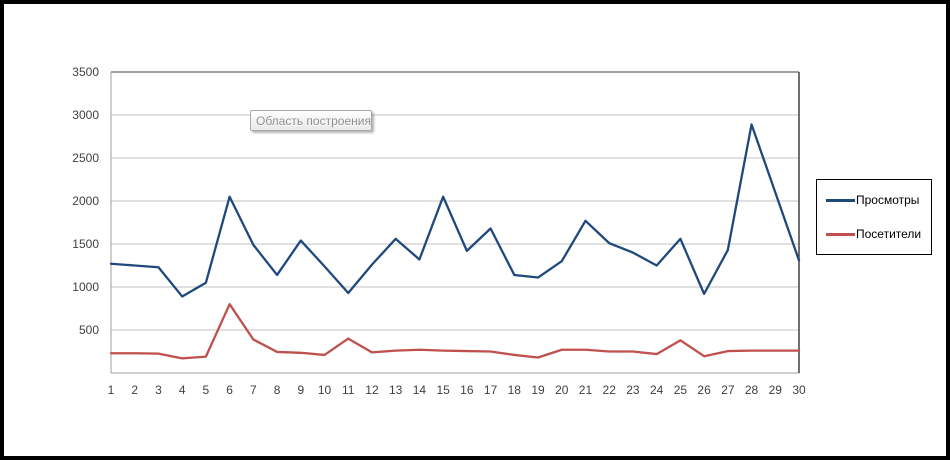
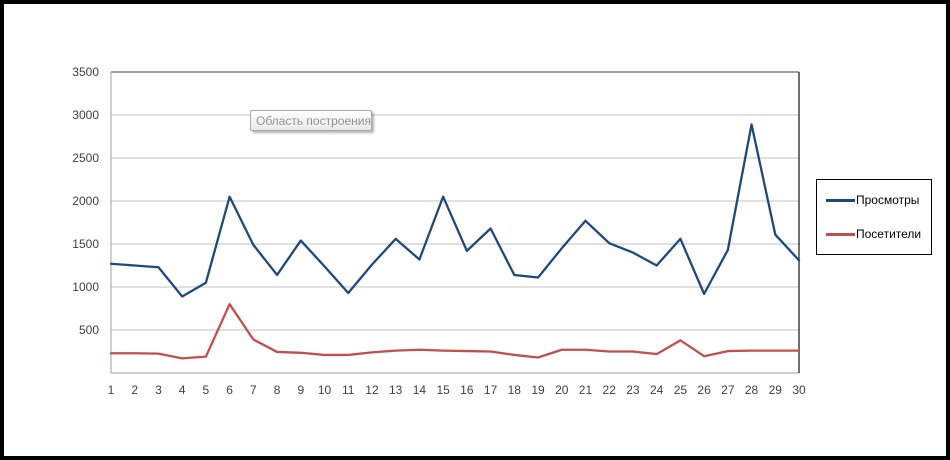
Посетители/11: 400 -> 200
Просмотры/20: 1300 -> 1400
Просмотры/29: 2100 -> 1600
